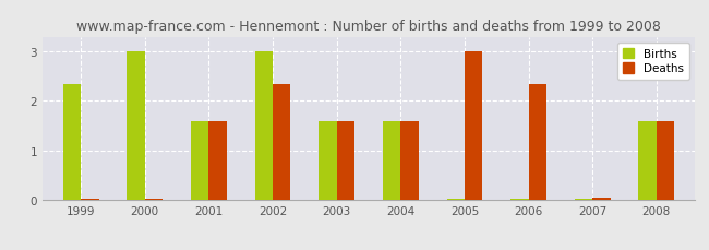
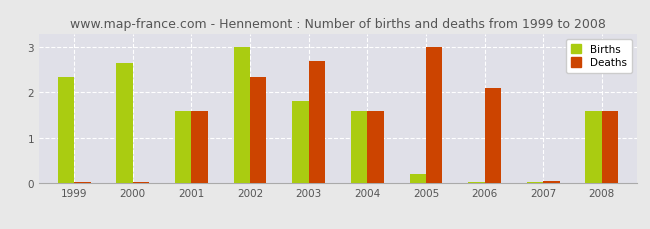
Births/2000: 3.00 -> 2.65
Births/2003: 1.60 -> 1.80
Deaths/2003: 1.60 -> 2.70
Births/2005: 0.03 -> 0.20
Deaths/2006: 2.33 -> 2.10
